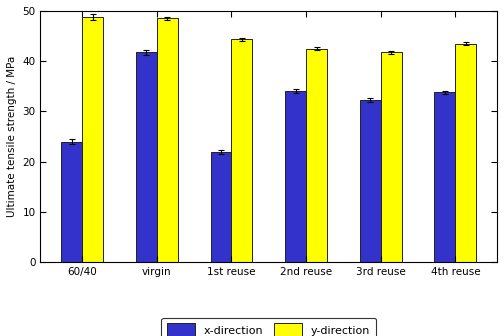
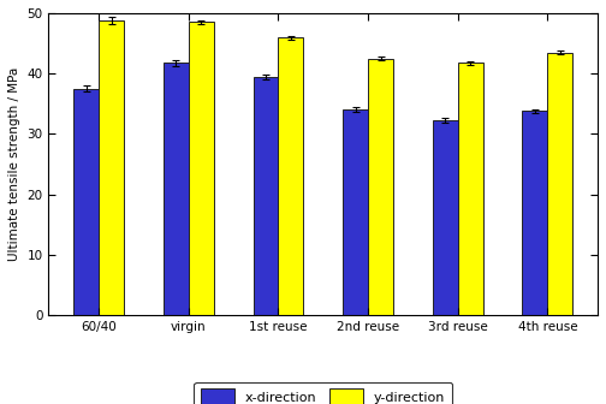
x-direction/60/40: 24.0 -> 37.5
x-direction/1st reuse: 22.0 -> 39.5
y-direction/1st reuse: 44.4 -> 46.0
